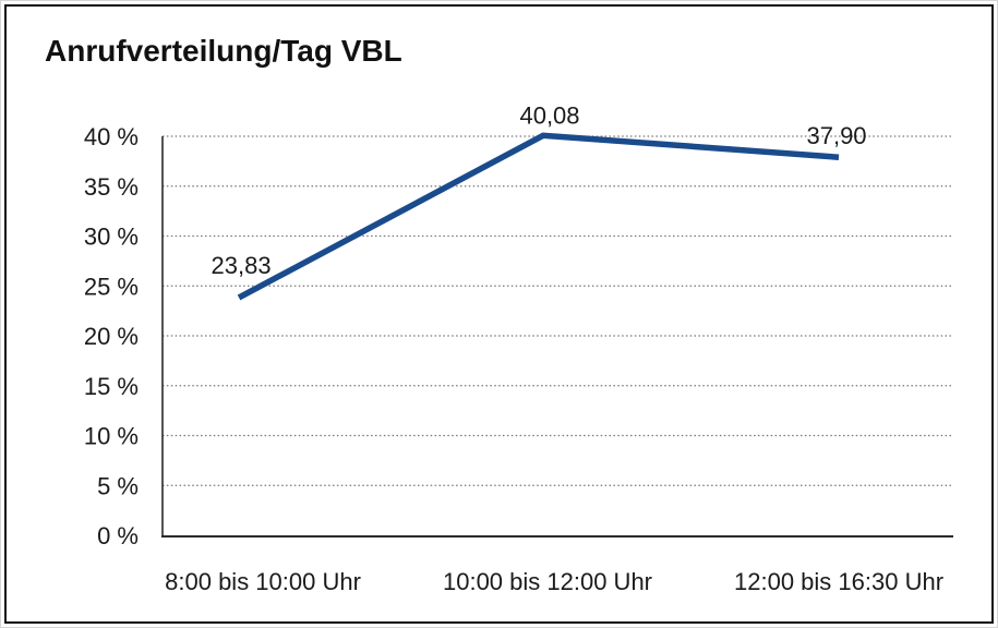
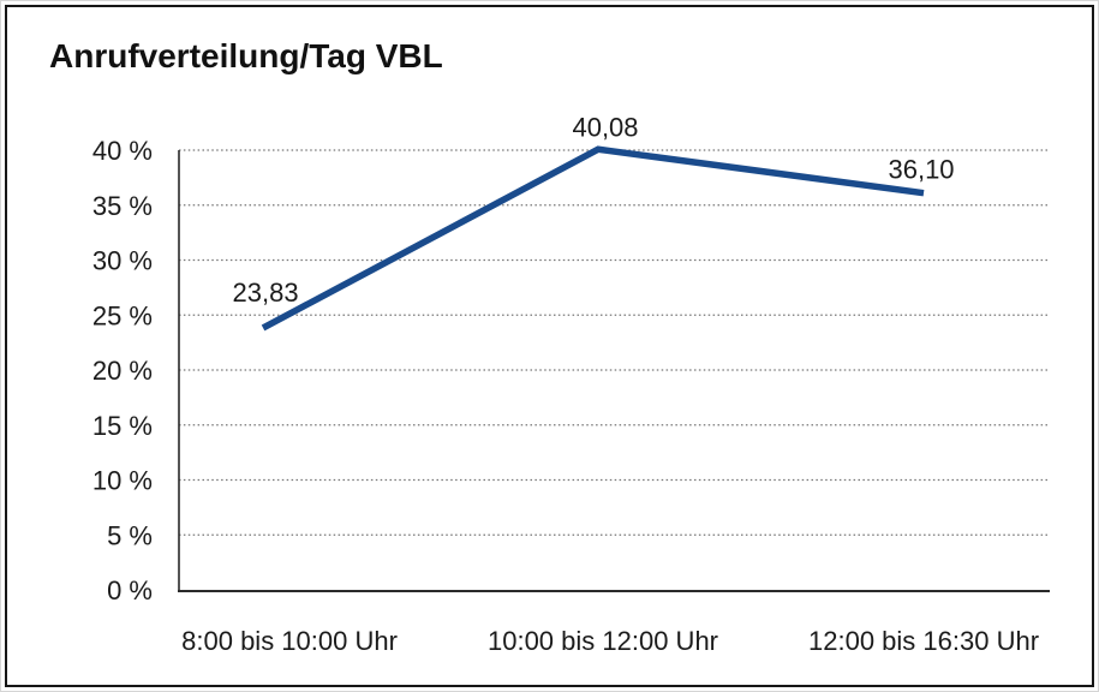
12:00 bis 16:30 Uhr: 37,90 -> 36,10
